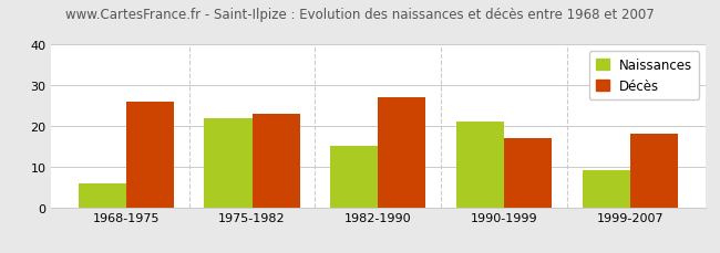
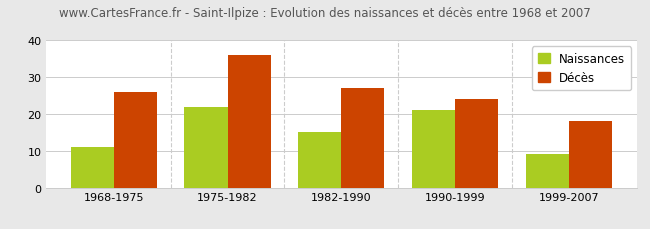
Naissances/1968-1975: 6 -> 11
Décès/1975-1982: 23 -> 36
Décès/1990-1999: 17 -> 24
